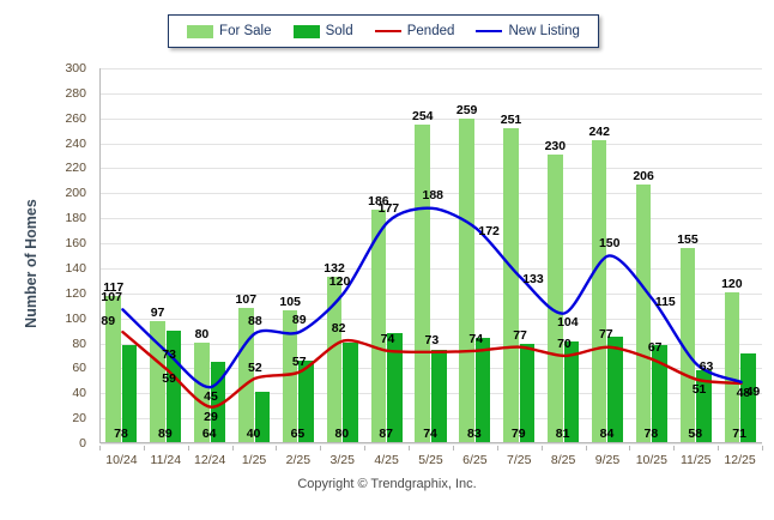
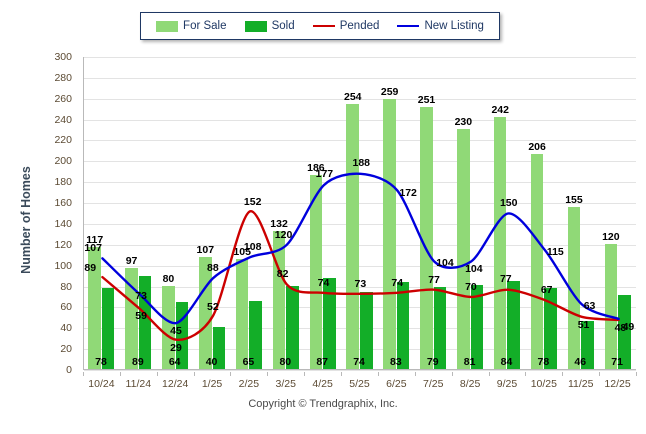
Pended/2/25: 57 -> 152
New Listing/2/25: 89 -> 108
New Listing/7/25: 133 -> 104
Sold/11/25: 58 -> 46
